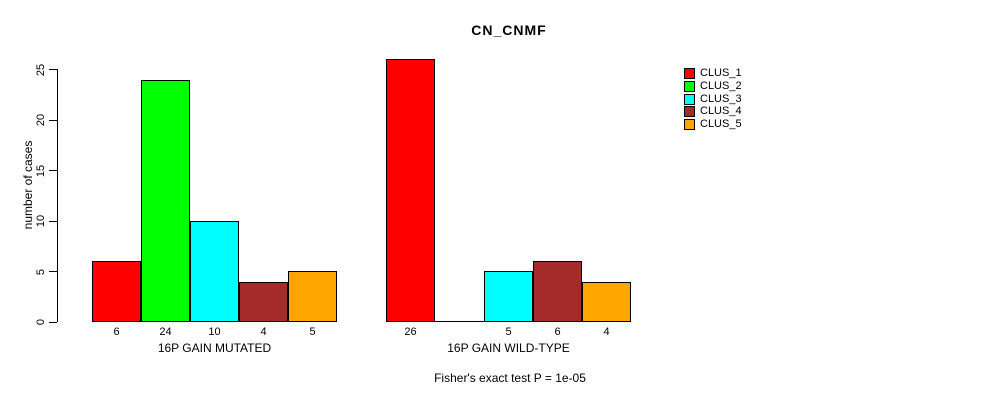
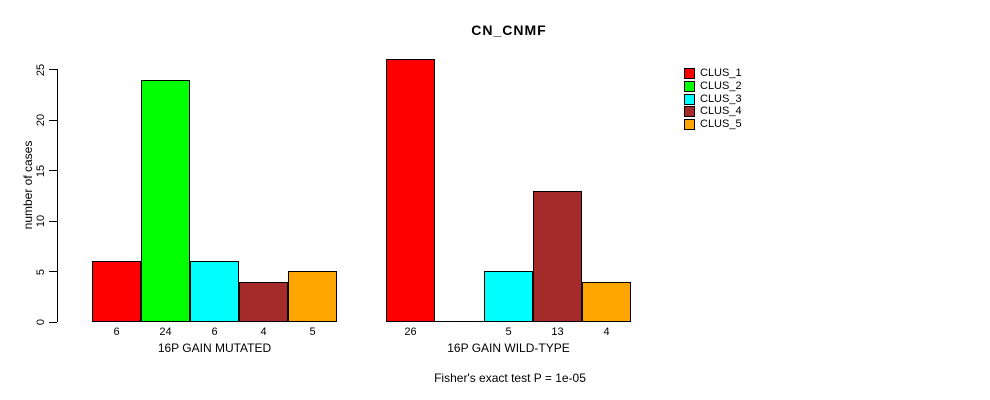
CLUS_3/16P GAIN MUTATED: 10 -> 6
CLUS_4/16P GAIN WILD-TYPE: 6 -> 13
